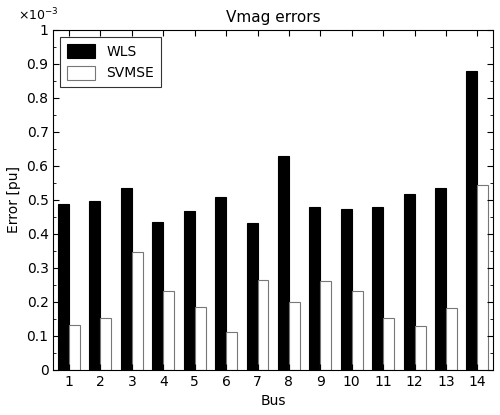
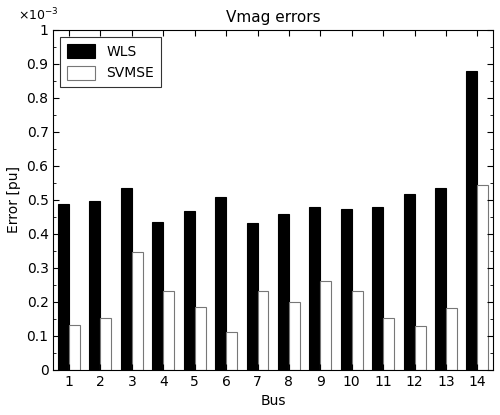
SVMSE/7: 0.265 -> 0.232
WLS/8: 0.630 -> 0.458
